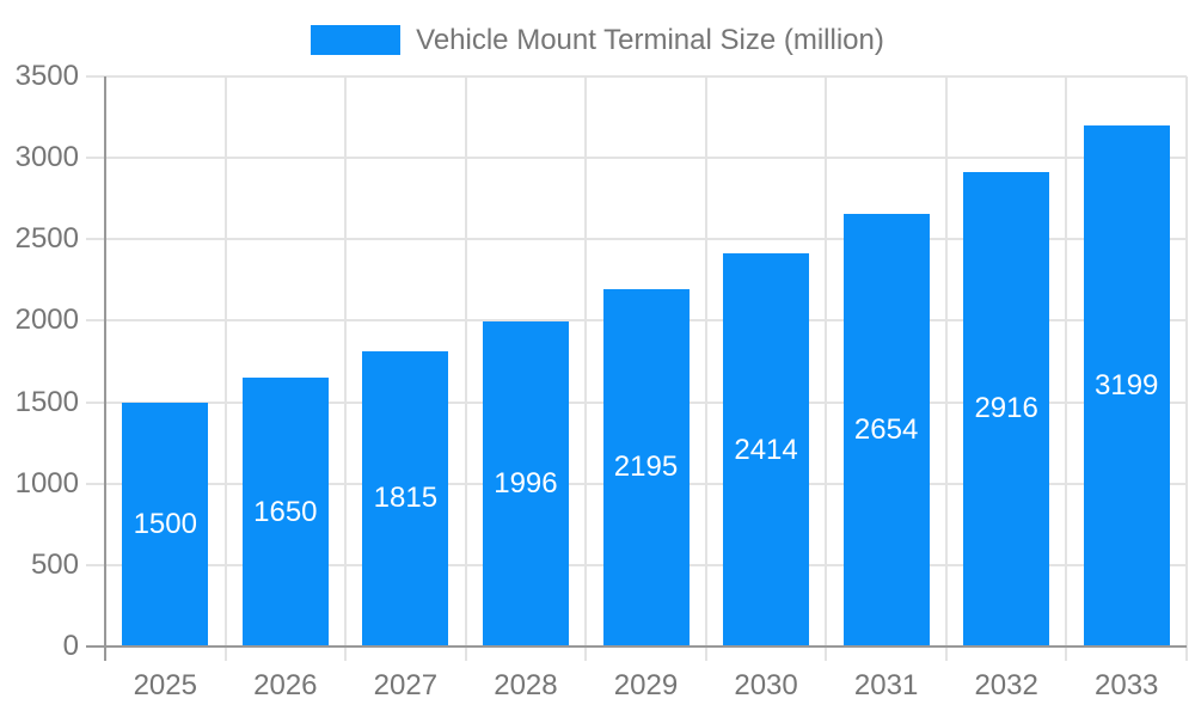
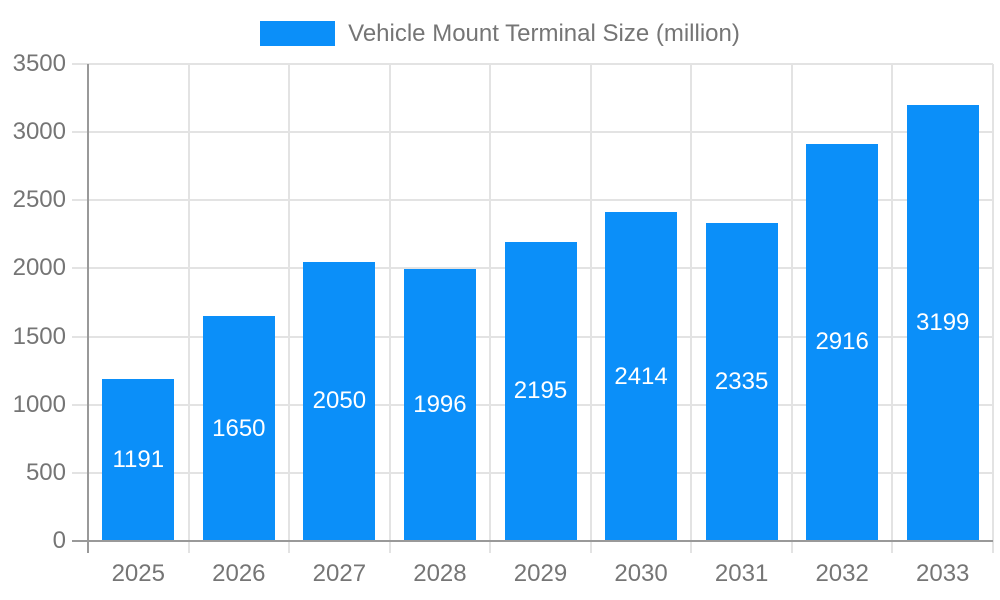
2025: 1500 -> 1191
2027: 1815 -> 2050
2031: 2654 -> 2335
